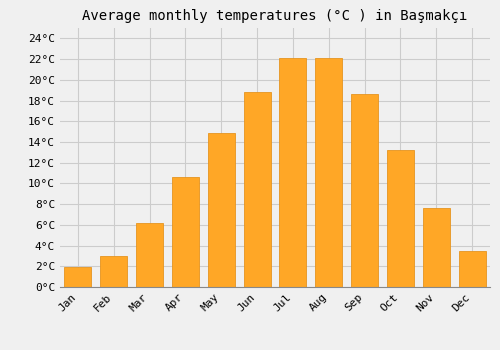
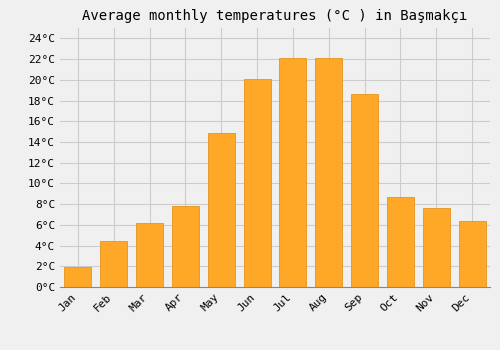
Feb: 3.0°C -> 4.4°C
Apr: 10.6°C -> 7.8°C
Jun: 18.8°C -> 20.1°C
Oct: 13.2°C -> 8.7°C
Dec: 3.5°C -> 6.4°C
